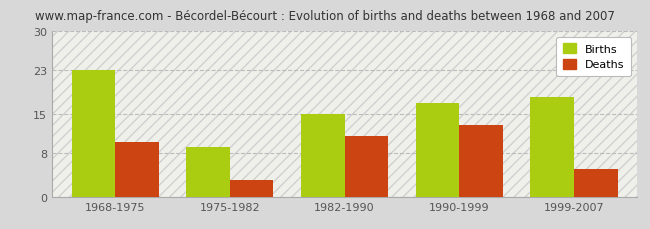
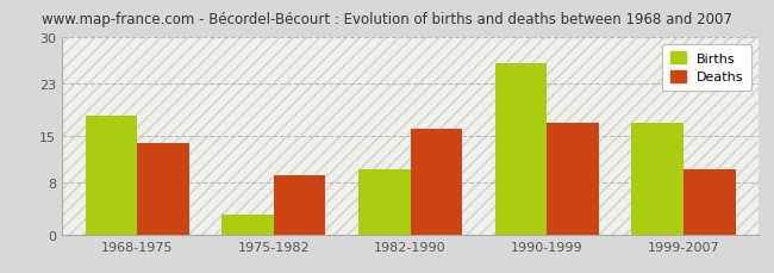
Births/1968-1975: 23 -> 18
Deaths/1968-1975: 10 -> 14
Births/1975-1982: 9 -> 3
Deaths/1975-1982: 3 -> 9
Births/1982-1990: 15 -> 10
Deaths/1982-1990: 11 -> 16
Births/1990-1999: 17 -> 26
Deaths/1990-1999: 13 -> 17
Births/1999-2007: 18 -> 17
Deaths/1999-2007: 5 -> 10
